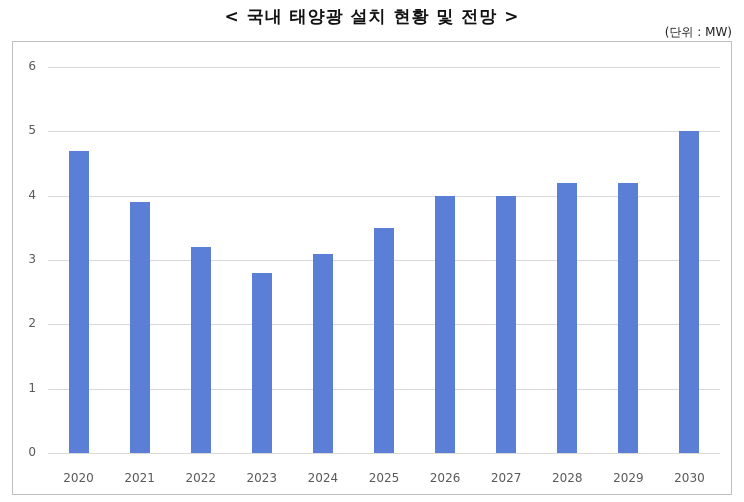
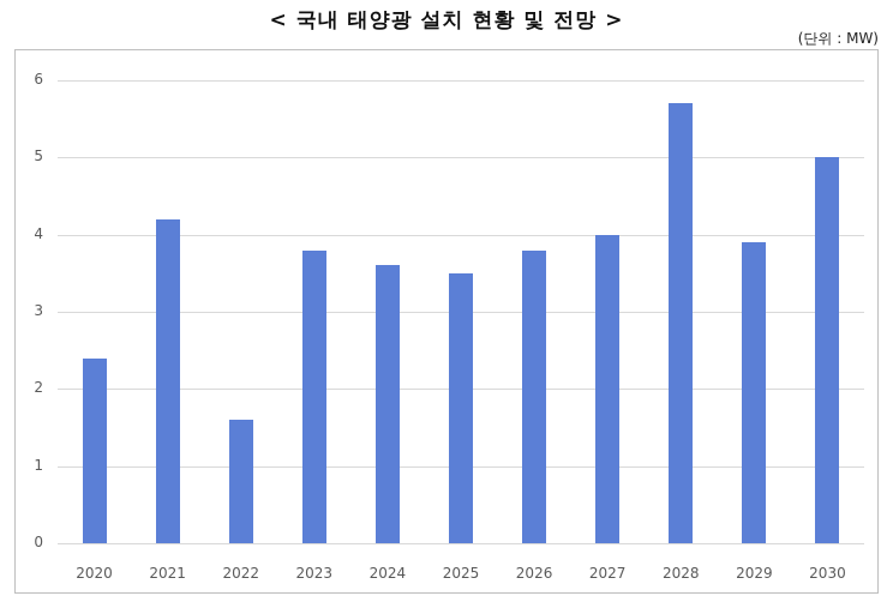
2020: 4.7 -> 2.4
2021: 3.9 -> 4.2
2022: 3.2 -> 1.6
2023: 2.8 -> 3.8
2024: 3.1 -> 3.6
2026: 4.0 -> 3.8
2028: 4.2 -> 5.7
2029: 4.2 -> 3.9
